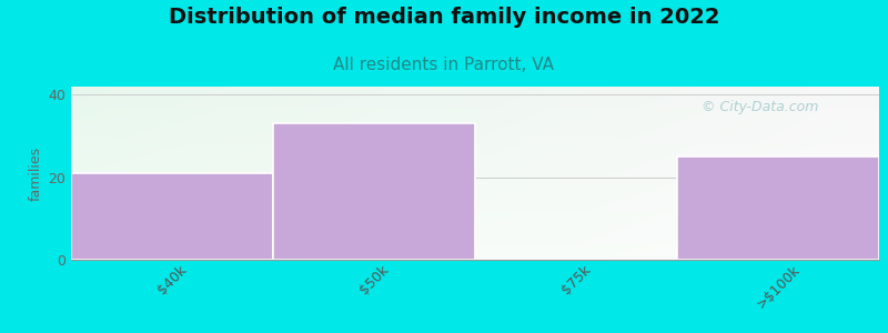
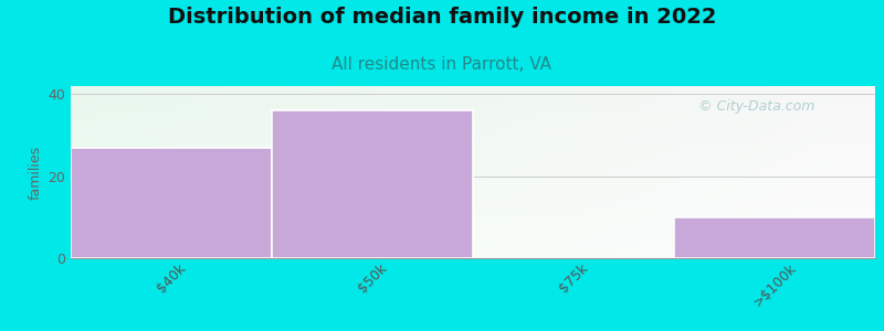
$40k: 21 -> 27
$50k: 33 -> 36
>$100k: 25 -> 10
